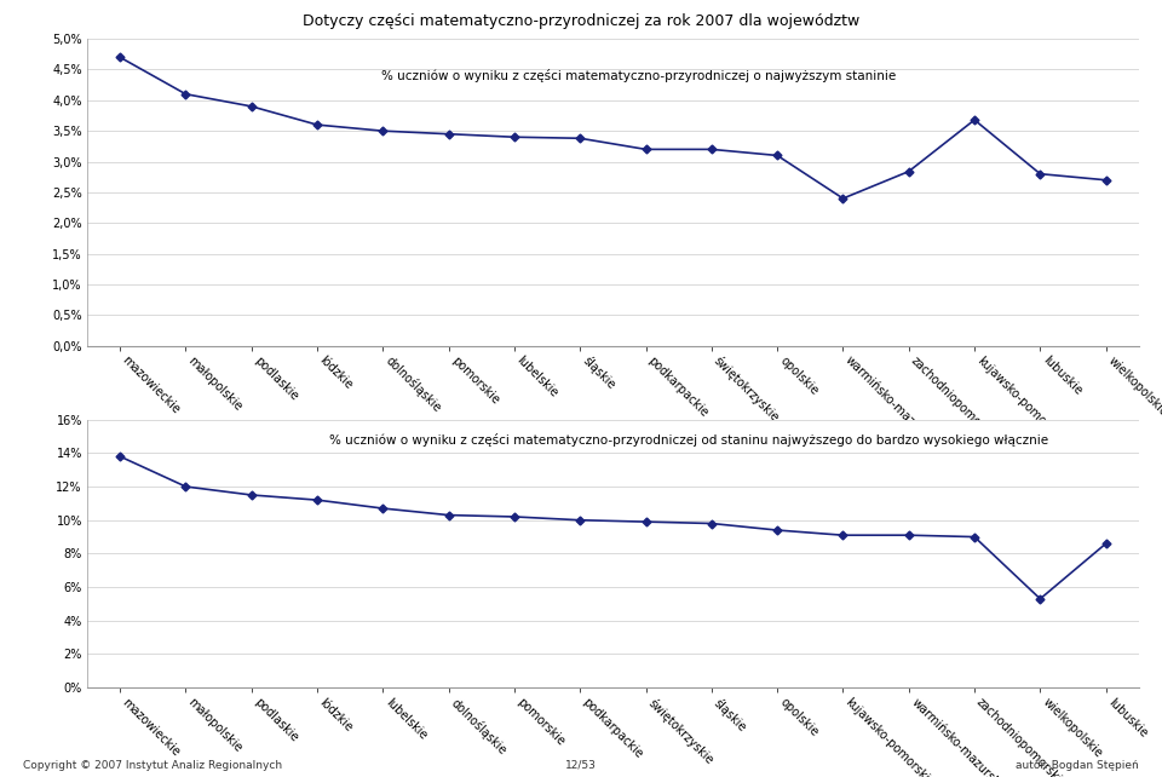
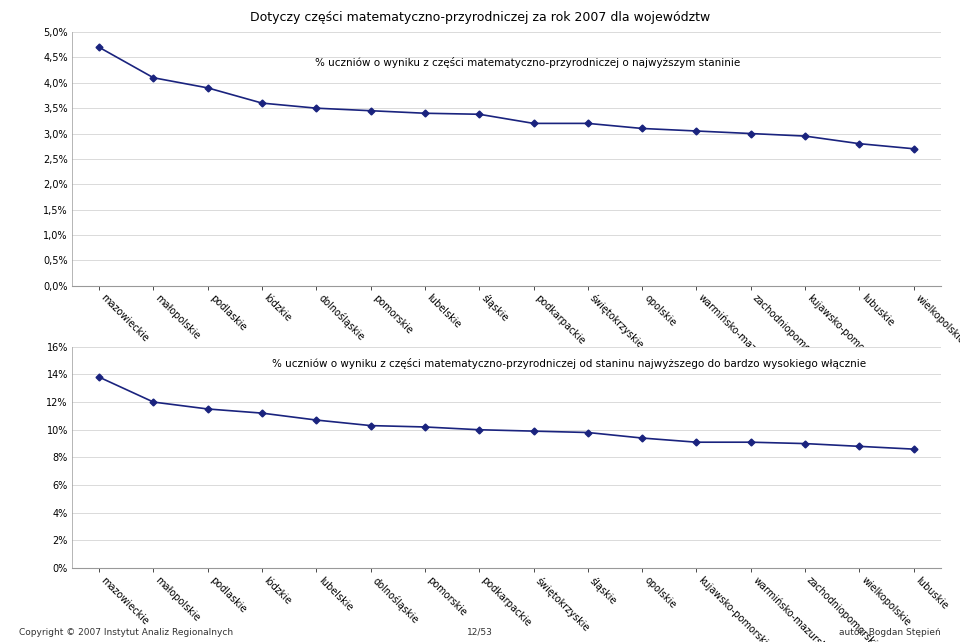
warmińsko-mazurskie: 2,40% -> 3,05%
zachodniopomorskie: 2,84% -> 3,00%
kujawsko-pomorskie: 3,68% -> 2,95%
wielkopolskie: 5.3% -> 8.8%
